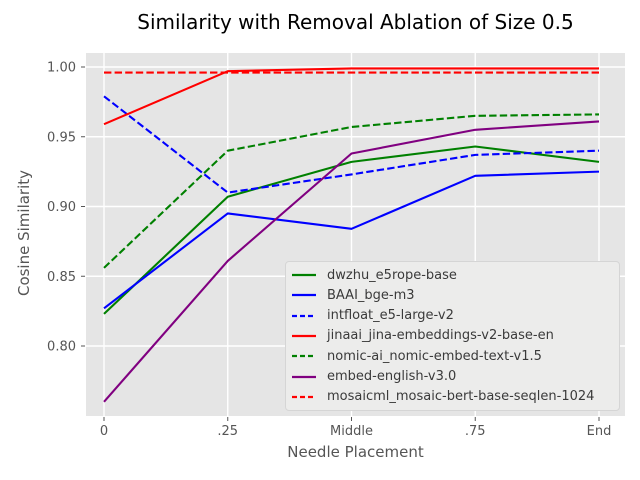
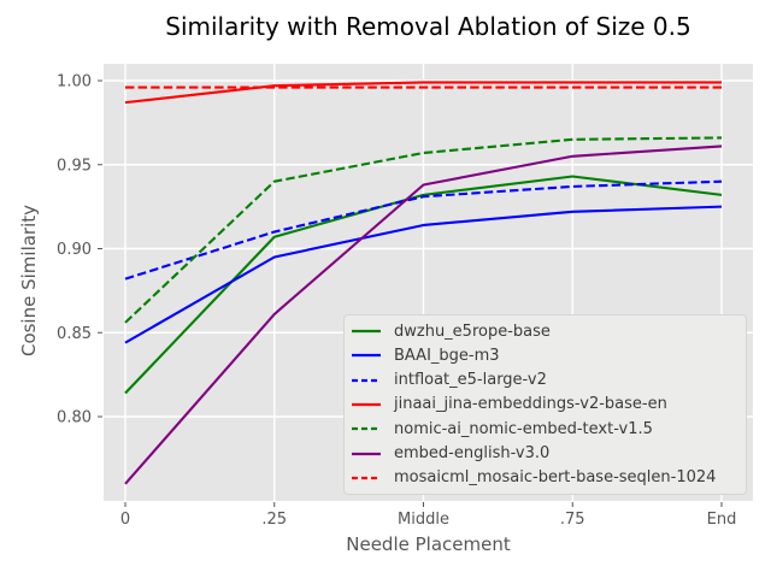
dwzhu_e5rope-base/0: 0.823 -> 0.814
BAAI_bge-m3/0: 0.827 -> 0.844
intfloat_e5-large-v2/0: 0.979 -> 0.882
jinaai_jina-embeddings-v2-base-en/0: 0.959 -> 0.987
BAAI_bge-m3/Middle: 0.884 -> 0.914
intfloat_e5-large-v2/Middle: 0.923 -> 0.931
